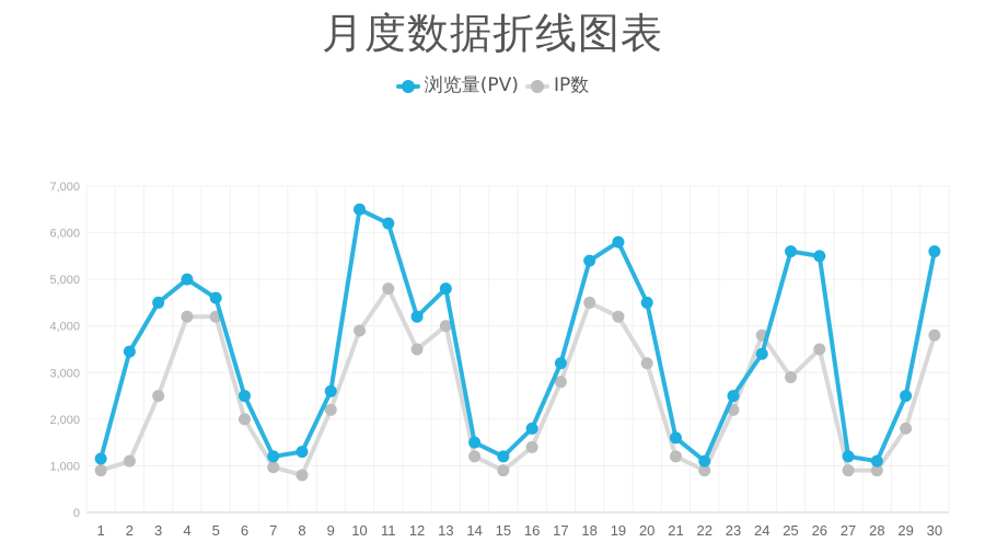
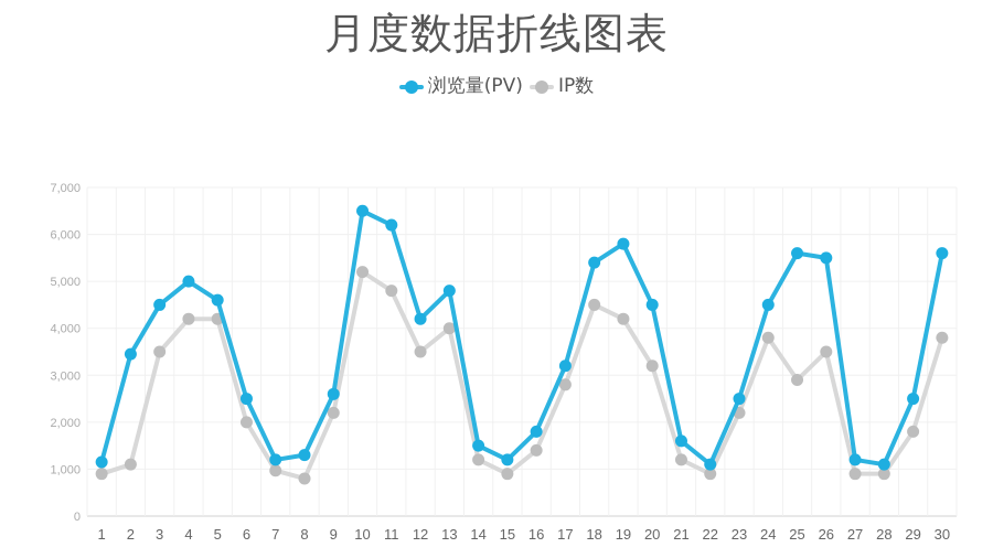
IP数/3: 2500 -> 3500
IP数/10: 3900 -> 5200
浏览量(PV)/24: 3400 -> 4500
